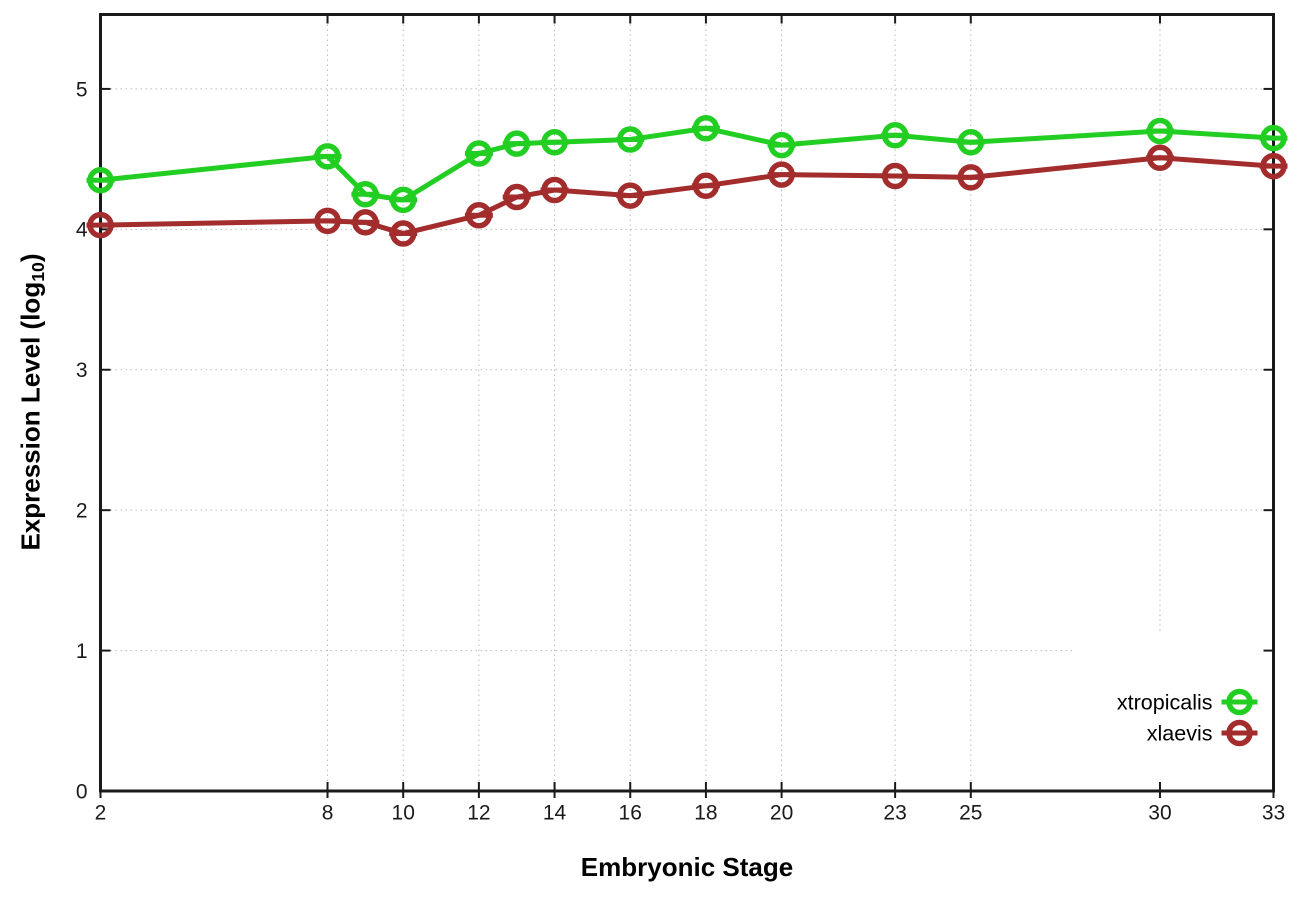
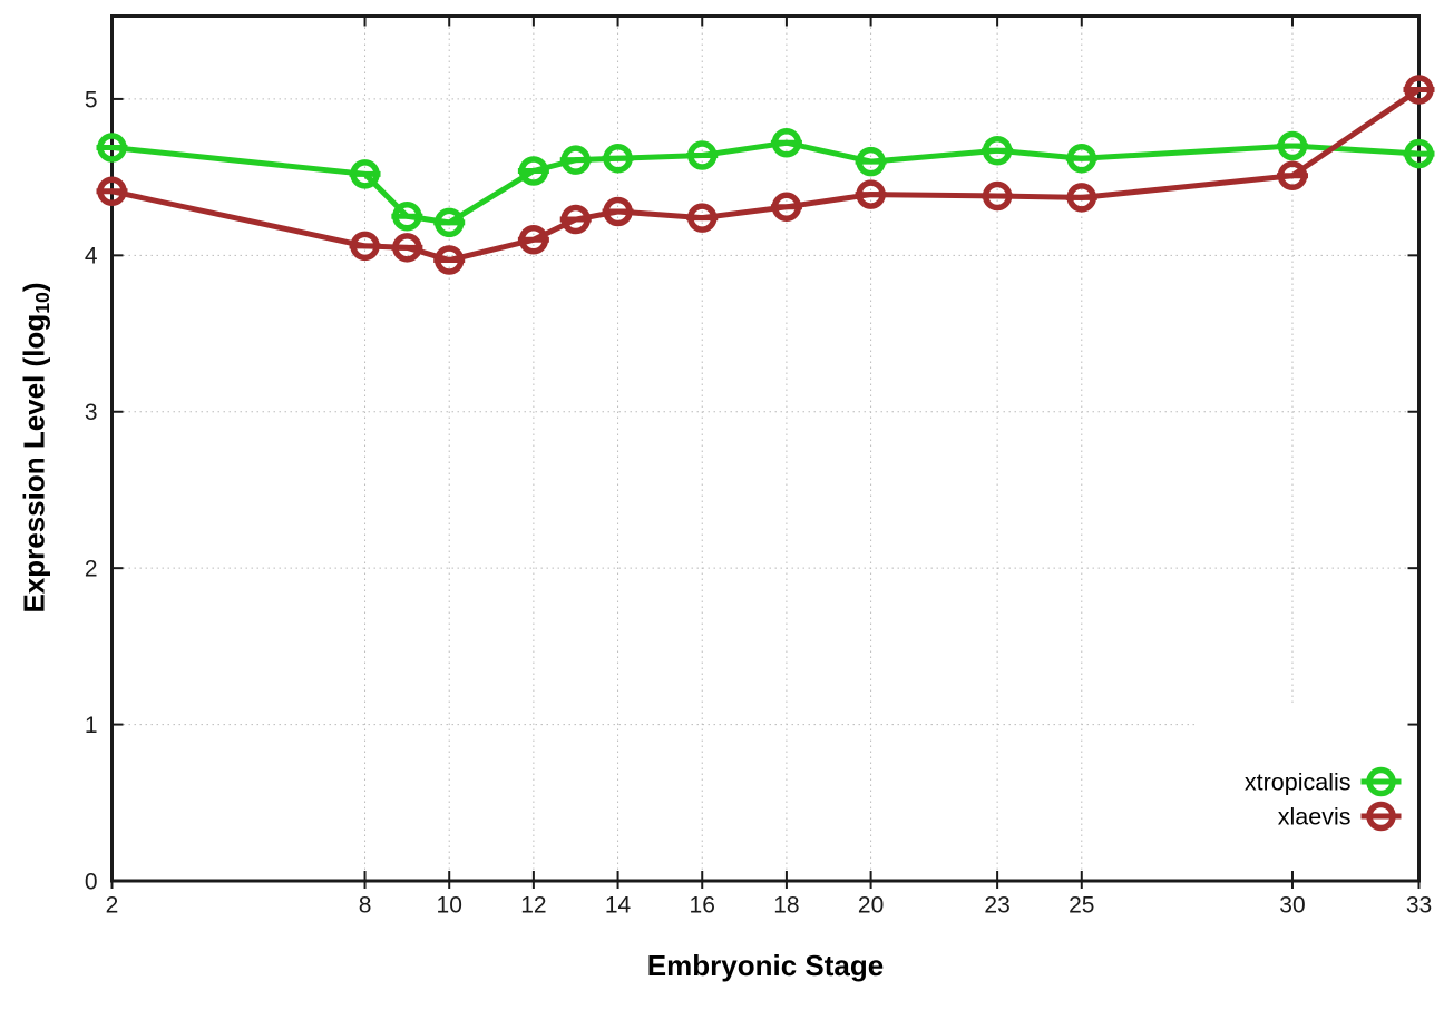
xtropicalis/2: 4.35 -> 4.69
xlaevis/2: 4.03 -> 4.41
xlaevis/33: 4.45 -> 5.06
